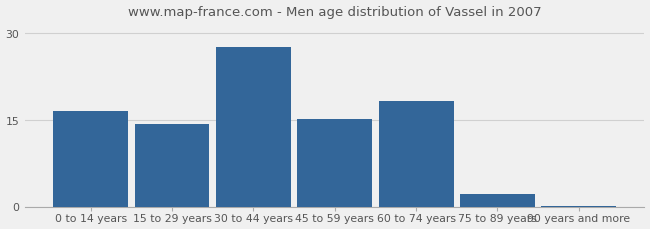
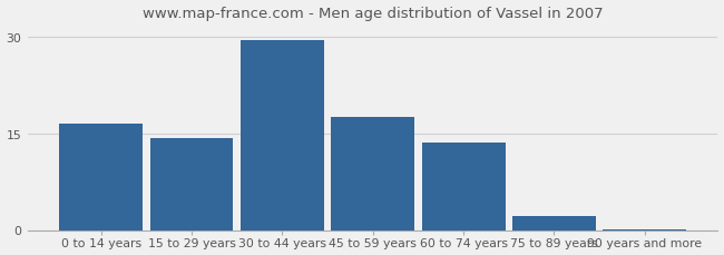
30 to 44 years: 27.6 -> 29.5
45 to 59 years: 15.2 -> 17.5
60 to 74 years: 18.2 -> 13.5
